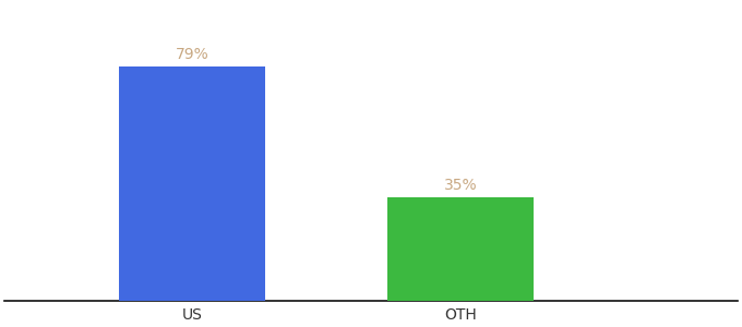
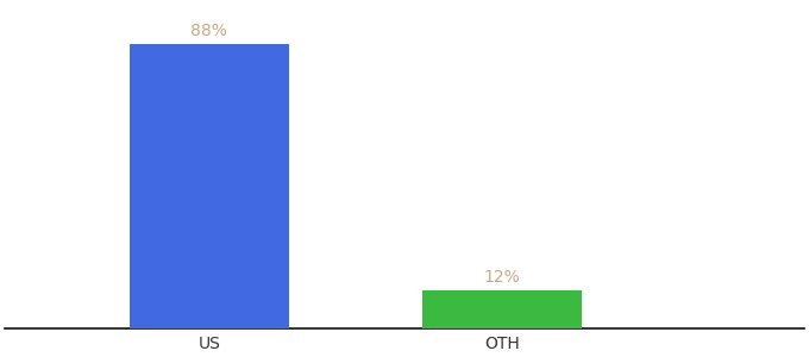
US: 79% -> 88%
OTH: 35% -> 12%
